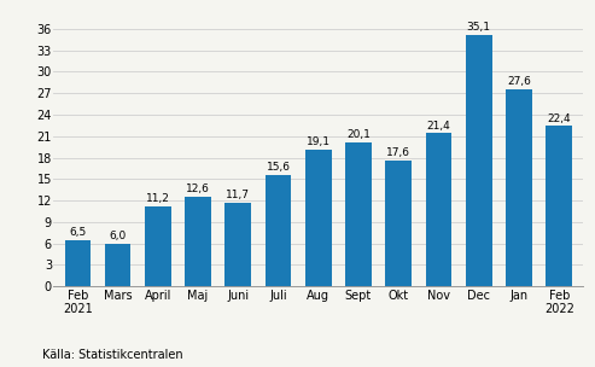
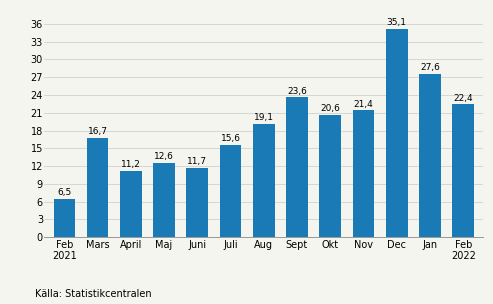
Mars: 6,0 -> 16,7
Sept: 20,1 -> 23,6
Okt: 17,6 -> 20,6
